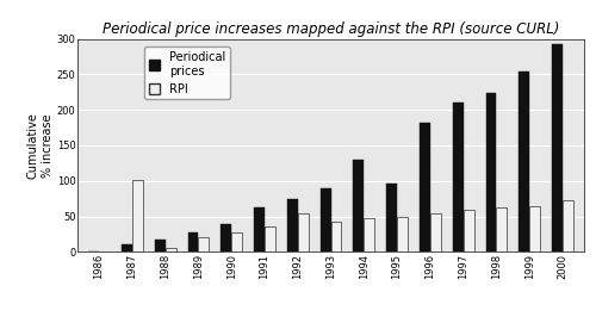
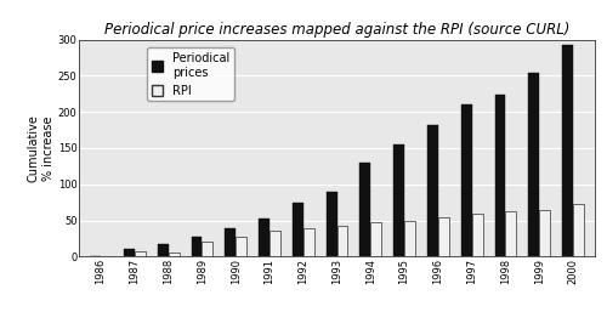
RPI/1987: 102 -> 7
Periodical prices/1991: 62 -> 53
RPI/1992: 54 -> 40
Periodical prices/1995: 96 -> 155
